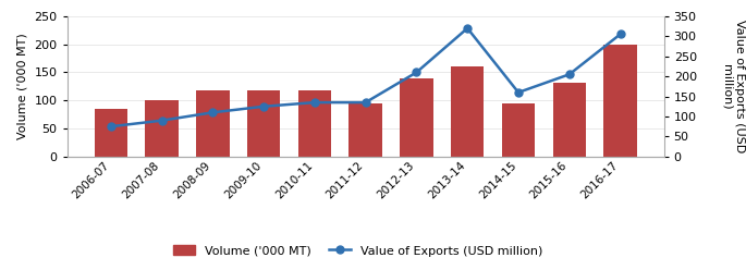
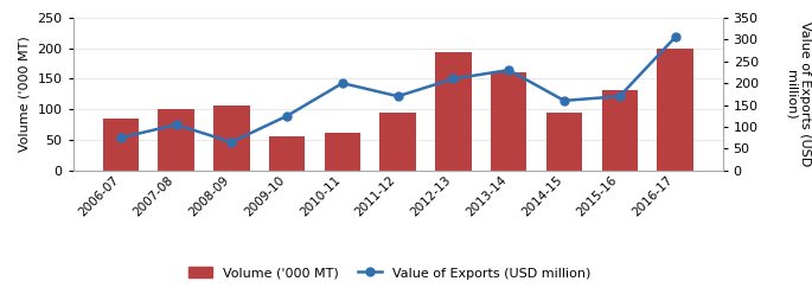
Value of Exports (USD million)/2007-08: 90 -> 105
Volume ('000 MT)/2008-09: 118 -> 106
Value of Exports (USD million)/2008-09: 110 -> 65
Volume ('000 MT)/2009-10: 117 -> 56
Volume ('000 MT)/2010-11: 117 -> 62
Value of Exports (USD million)/2010-11: 135 -> 200
Value of Exports (USD million)/2011-12: 135 -> 170
Volume ('000 MT)/2012-13: 140 -> 194
Value of Exports (USD million)/2013-14: 320 -> 230
Value of Exports (USD million)/2015-16: 205 -> 170
